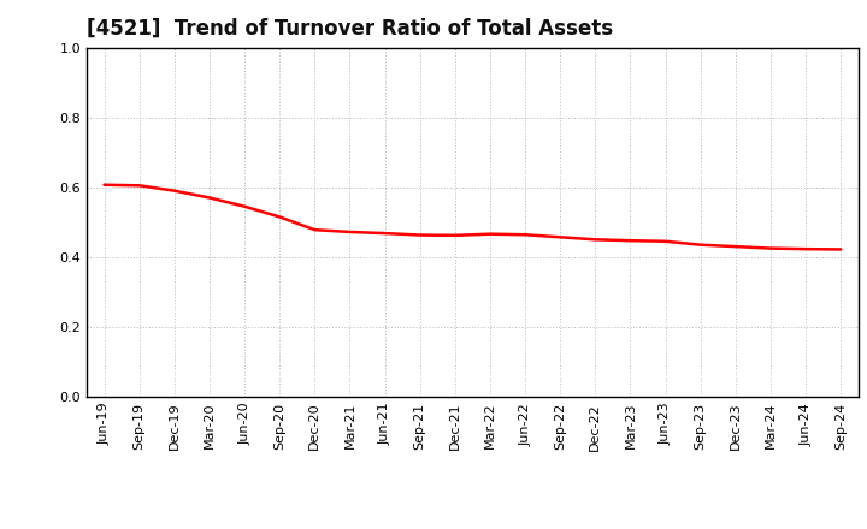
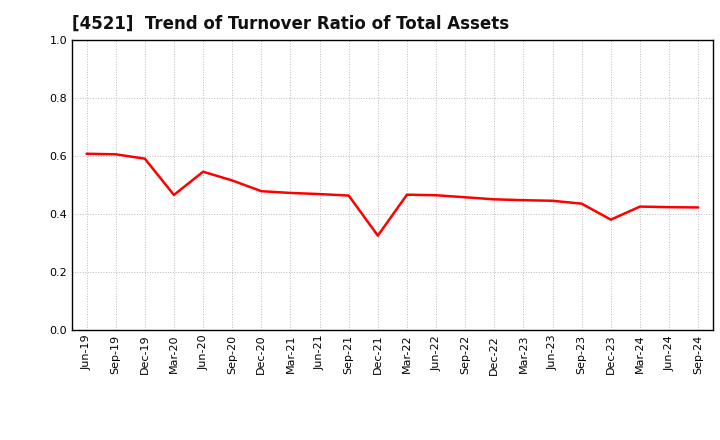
Mar-20: 0.570 -> 0.465
Dec-21: 0.462 -> 0.325
Dec-23: 0.430 -> 0.380
